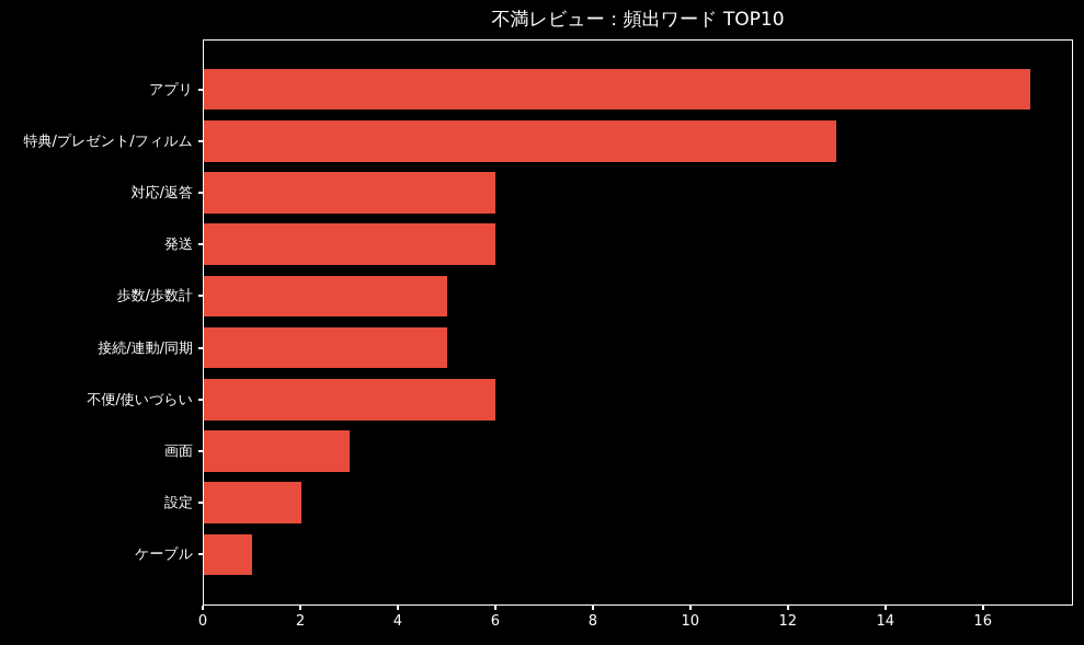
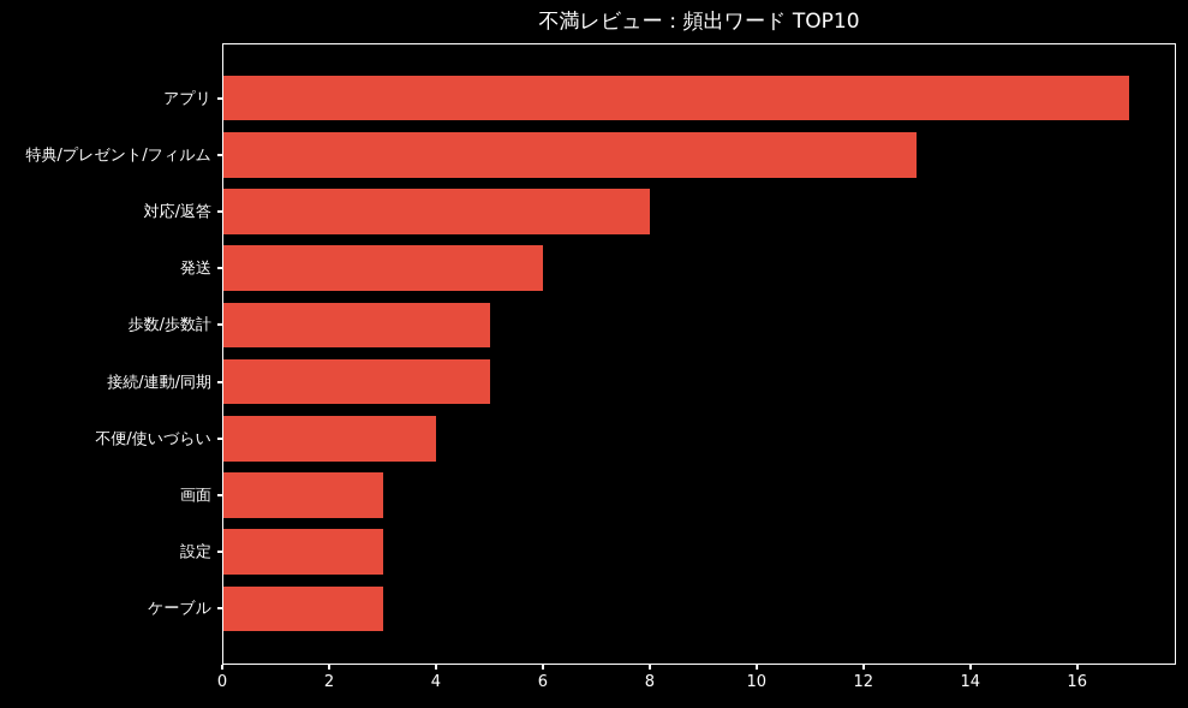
対応/返答: 6 -> 8
不便/使いづらい: 6 -> 4
設定: 2 -> 3
ケーブル: 1 -> 3
